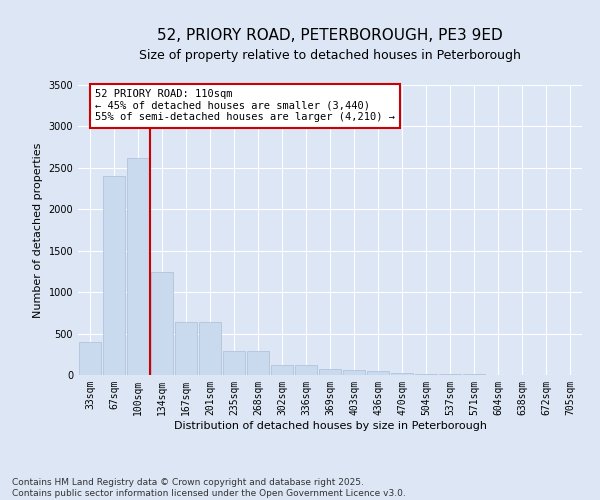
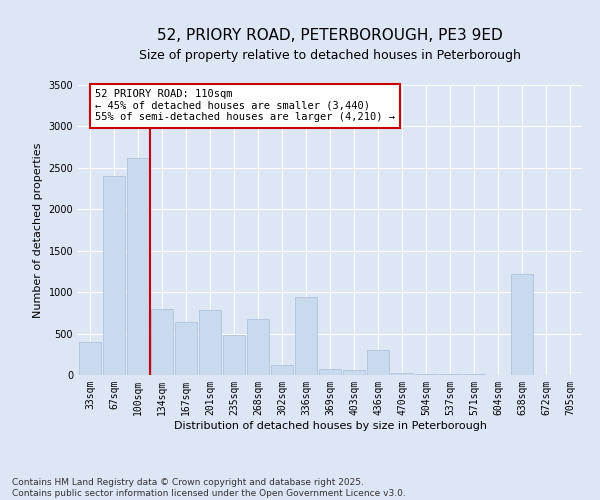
134sqm: 1240 -> 800
201sqm: 640 -> 780
235sqm: 290 -> 480
268sqm: 290 -> 680
336sqm: 120 -> 940
436sqm: 50 -> 300
638sqm: 0 -> 1220
